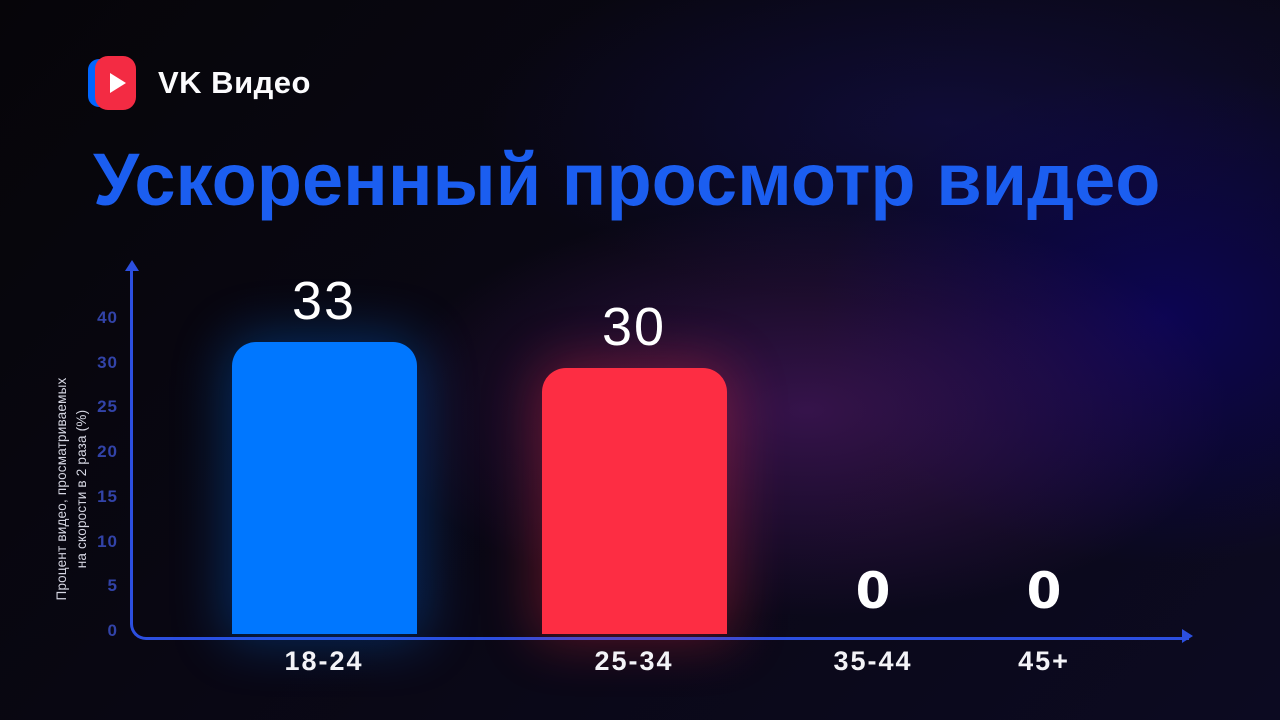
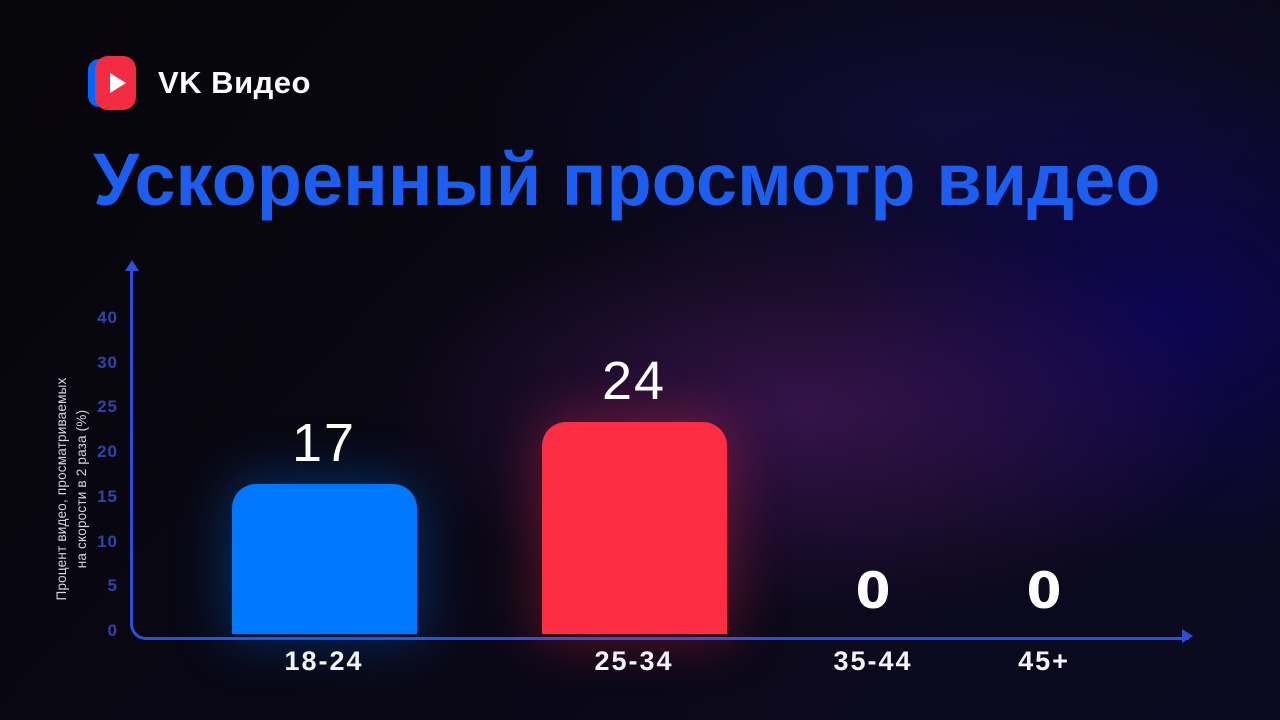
18-24: 33 -> 17
25-34: 30 -> 24
